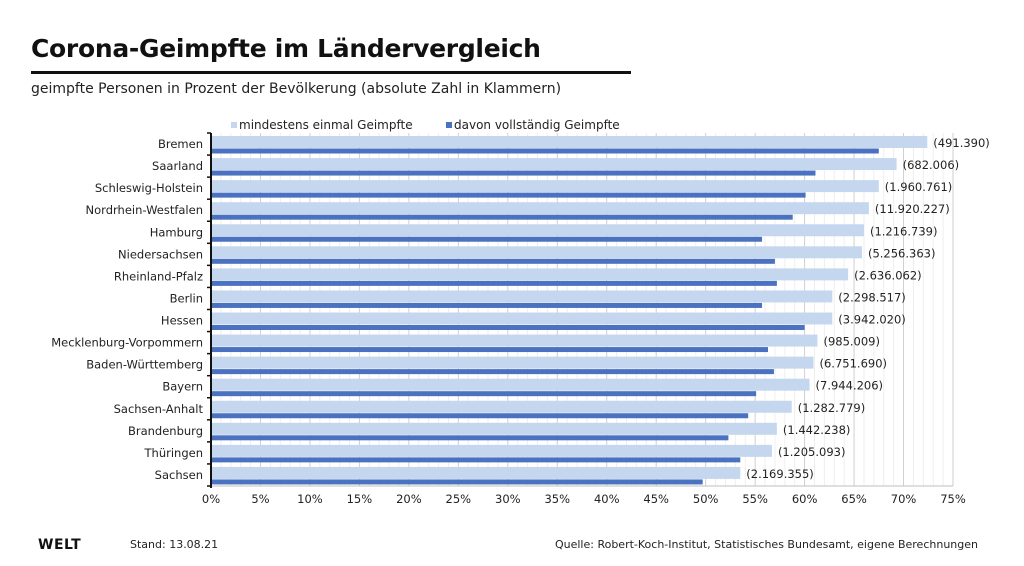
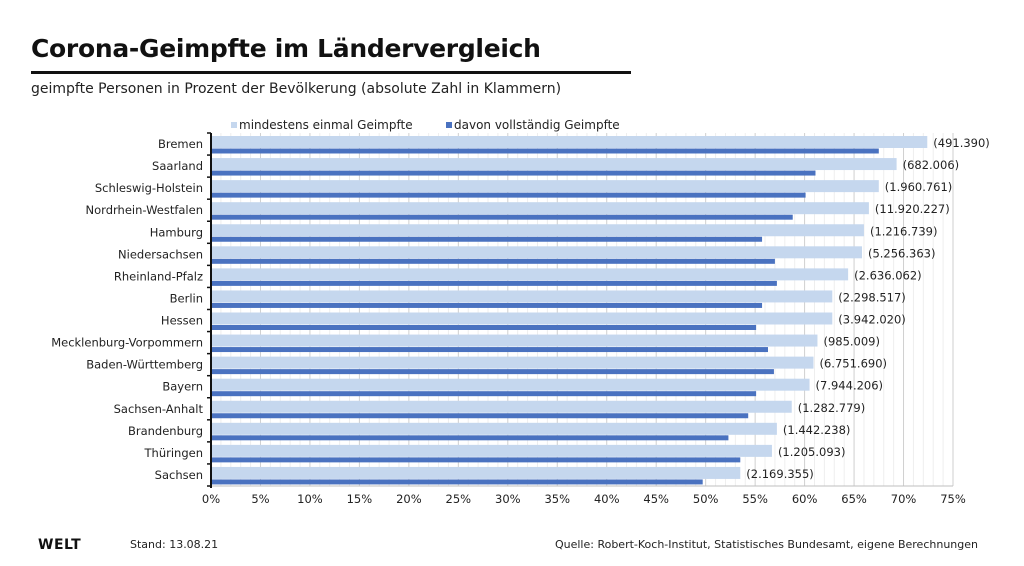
davon vollständig Geimpfte/Hessen: 60% -> 55%
